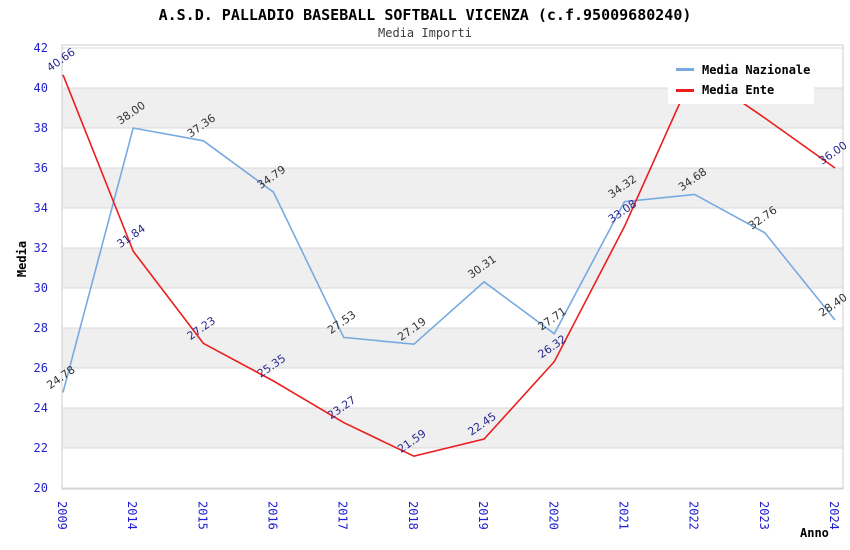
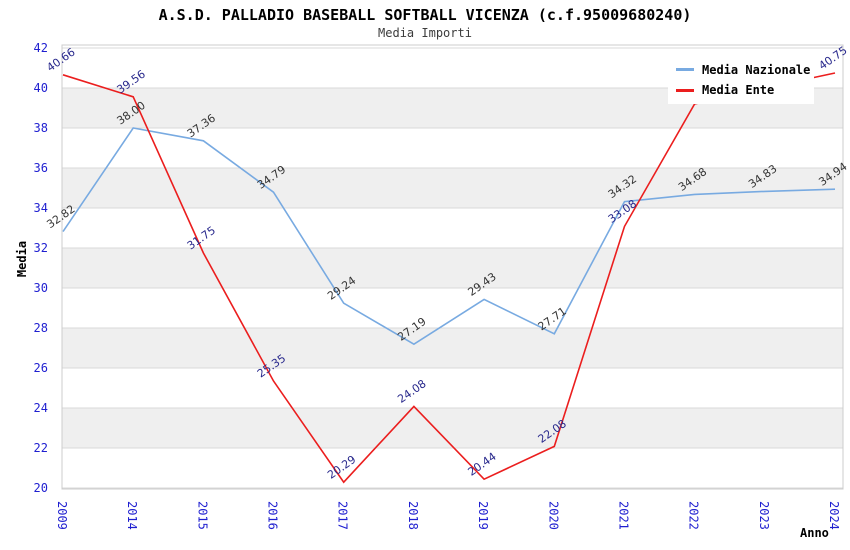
Media Nazionale/2009: 24.78 -> 32.82
Media Ente/2014: 31.84 -> 39.56
Media Ente/2015: 27.23 -> 31.75
Media Nazionale/2017: 27.53 -> 29.24
Media Ente/2017: 23.27 -> 20.29
Media Ente/2018: 21.59 -> 24.08
Media Nazionale/2019: 30.31 -> 29.43
Media Ente/2019: 22.45 -> 20.44
Media Ente/2020: 26.32 -> 22.08
Media Ente/2022: 40.9 -> 39.2
Media Nazionale/2023: 32.76 -> 34.83
Media Ente/2023: 38.5 -> 40.0
Media Nazionale/2024: 28.40 -> 34.94
Media Ente/2024: 36.00 -> 40.75
